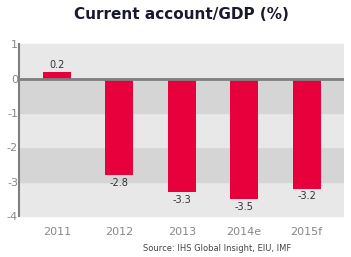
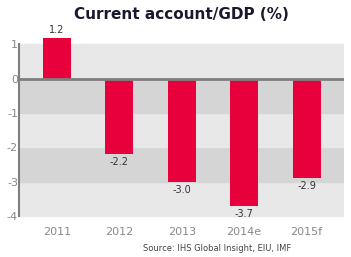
2011: 0.2 -> 1.2
2012: -2.8 -> -2.2
2013: -3.3 -> -3.0
2014e: -3.5 -> -3.7
2015f: -3.2 -> -2.9
